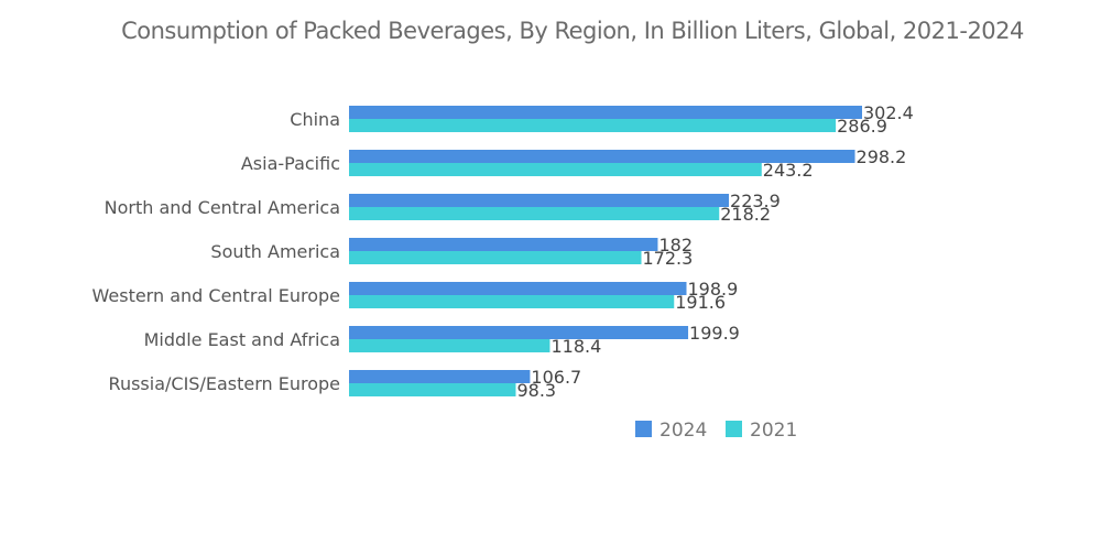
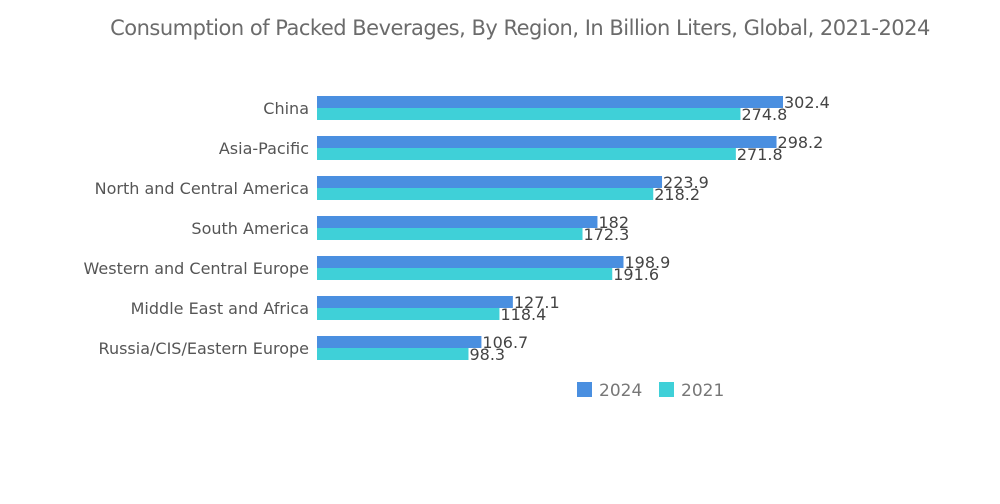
2021/China: 286.9 -> 274.8
2021/Asia-Pacific: 243.2 -> 271.8
2024/Middle East and Africa: 199.9 -> 127.1
